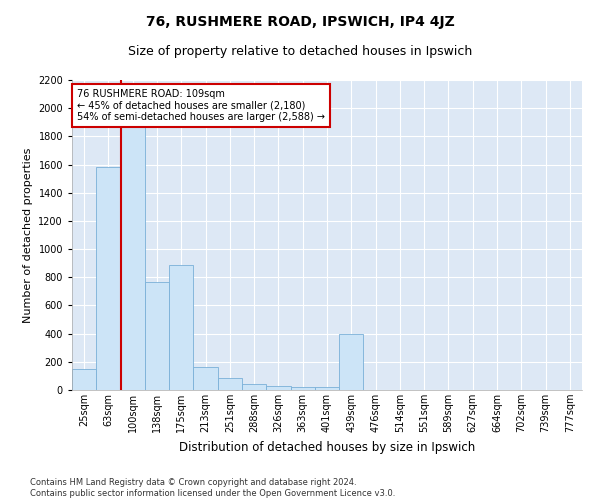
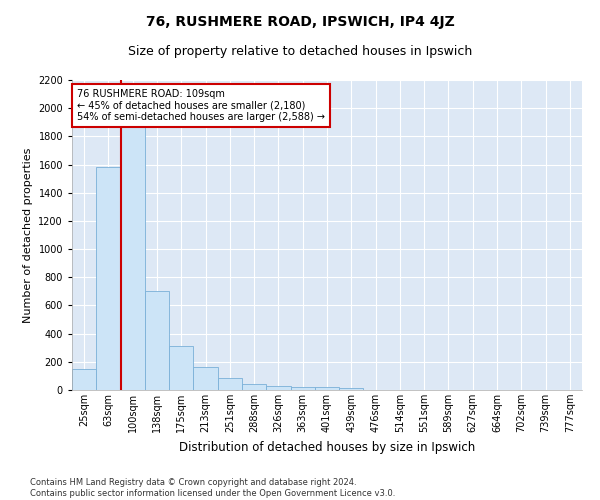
138sqm: 770 -> 700
175sqm: 890 -> 310
439sqm: 400 -> 20
